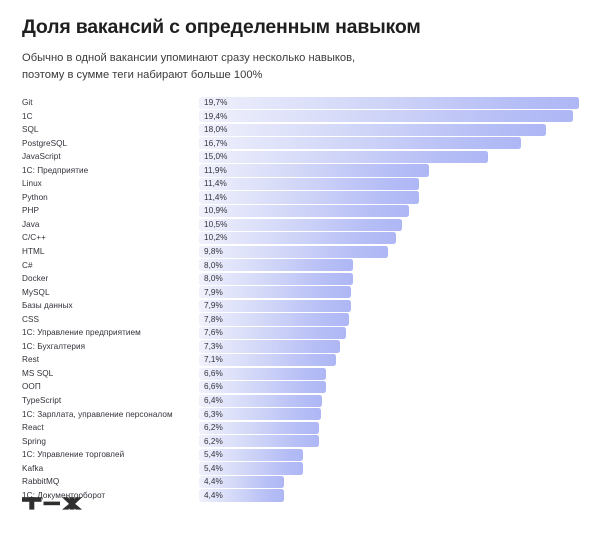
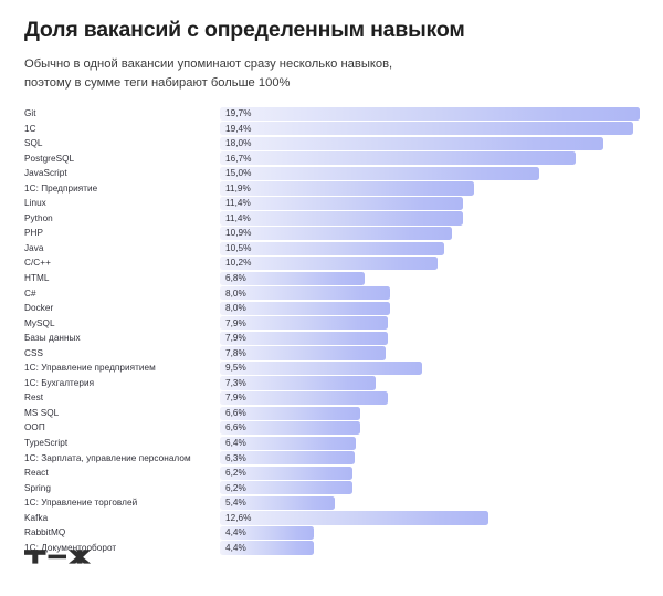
HTML: 9,8% -> 6,8%
1С: Управление предприятием: 7,6% -> 9,5%
Rest: 7,1% -> 7,9%
Kafka: 5,4% -> 12,6%
